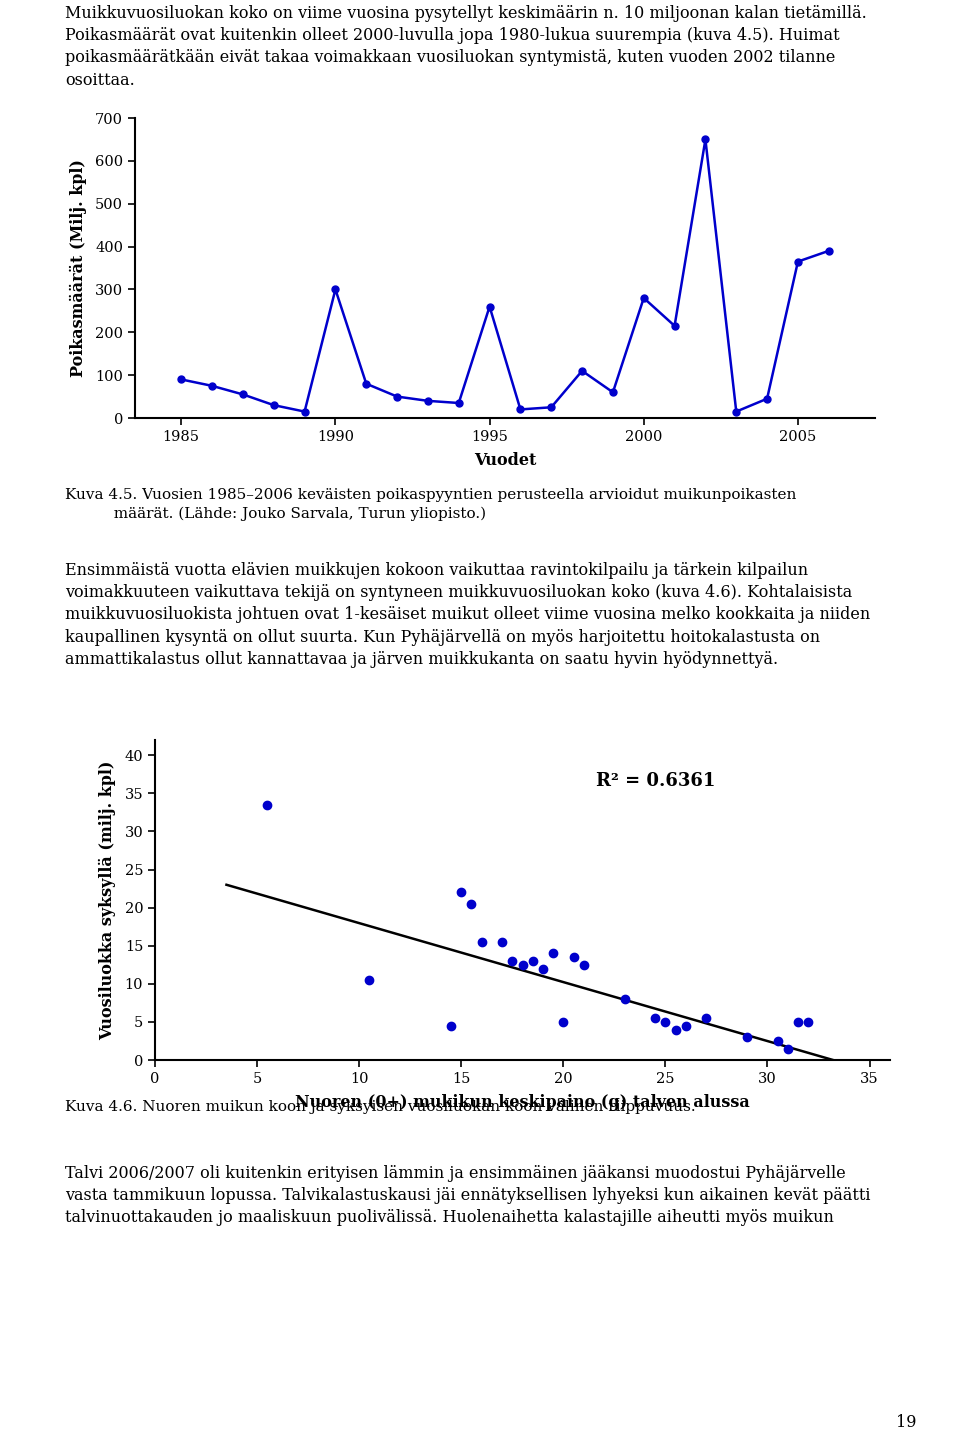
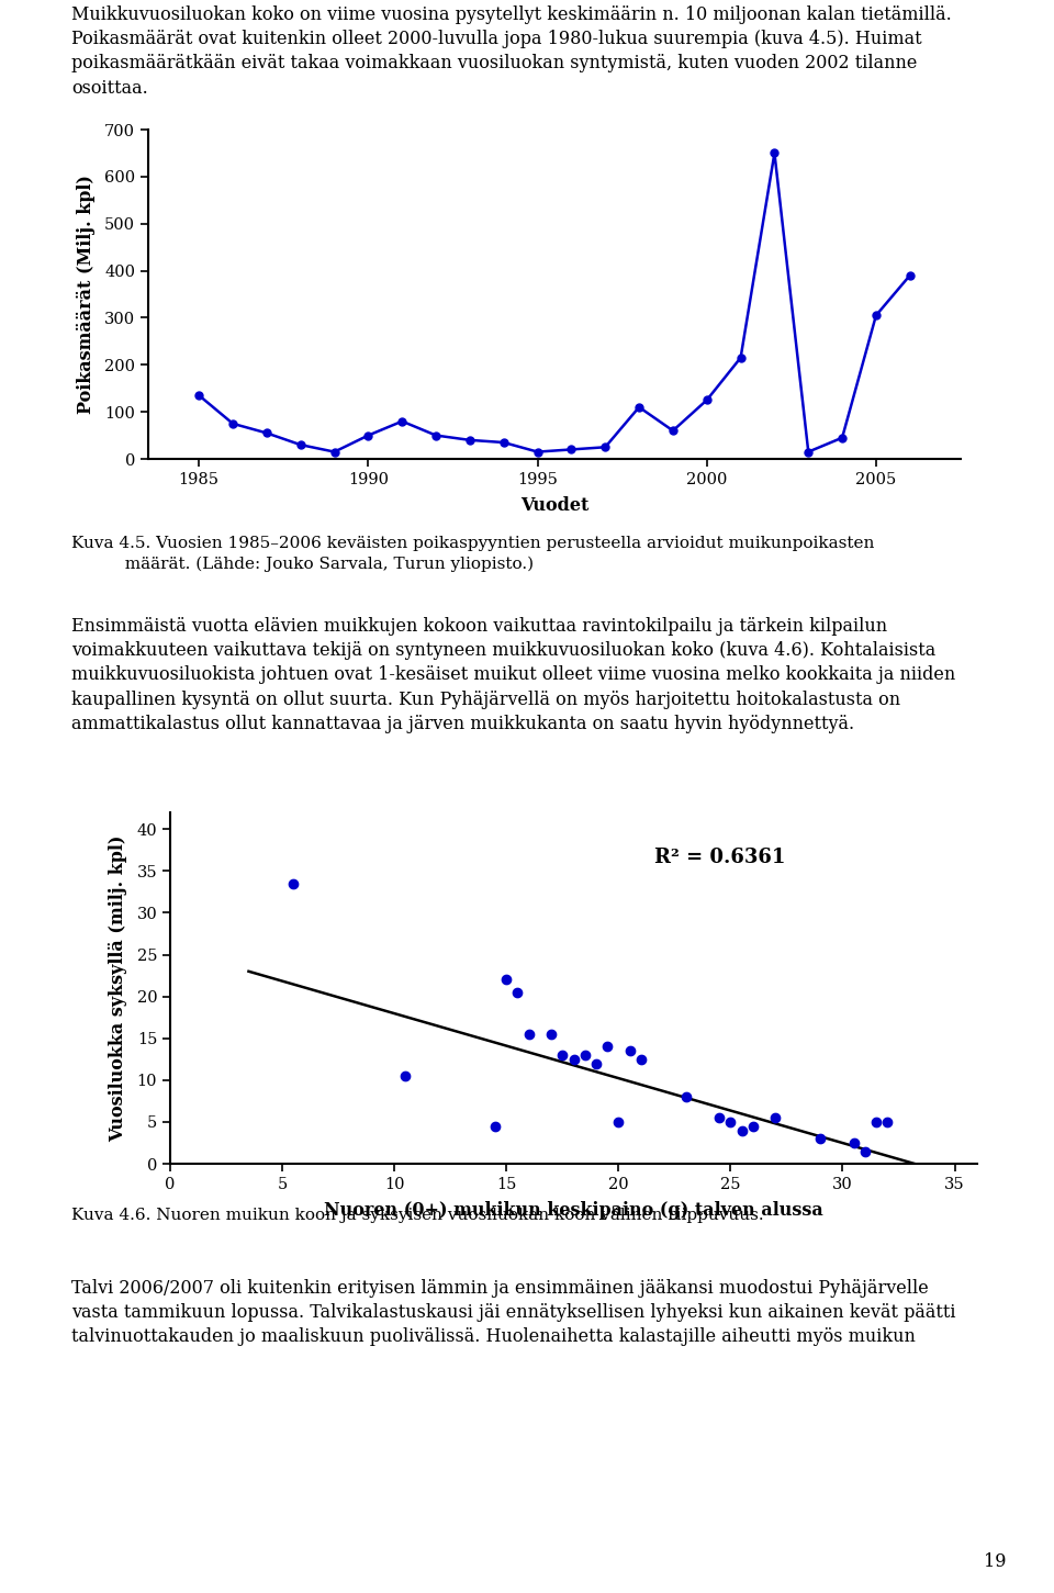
1985: 90 -> 135
1990: 300 -> 50
1995: 260 -> 15
2000: 280 -> 125
2005: 365 -> 305
